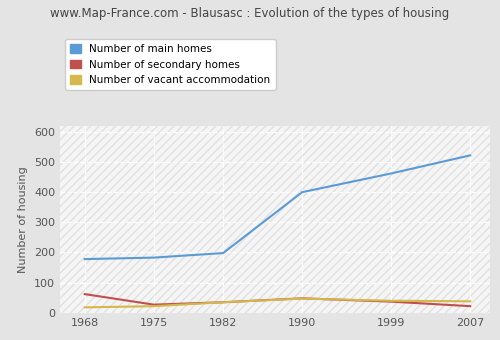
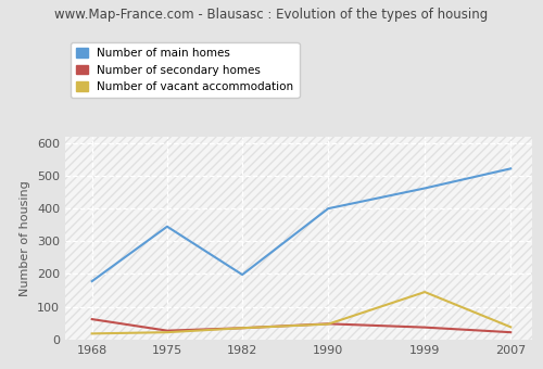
Number of main homes/1975: 183 -> 345
Number of vacant accommodation/1999: 40 -> 145
